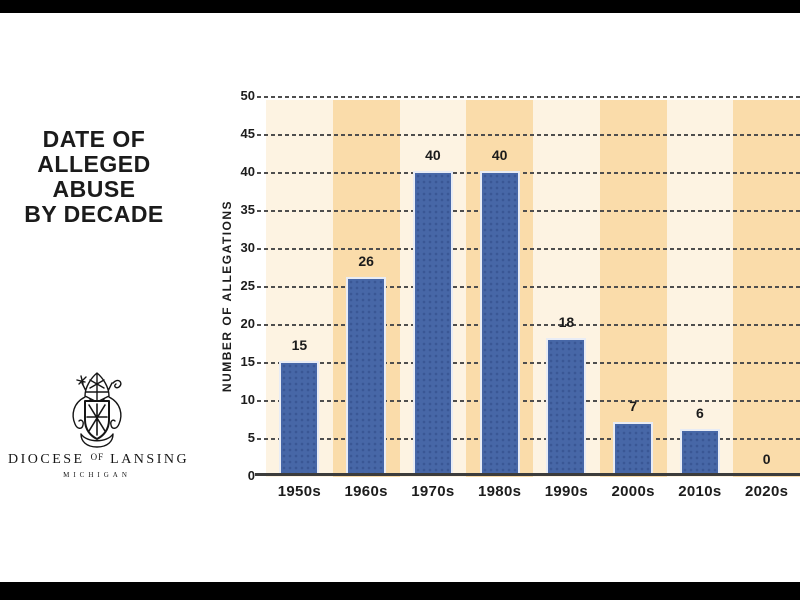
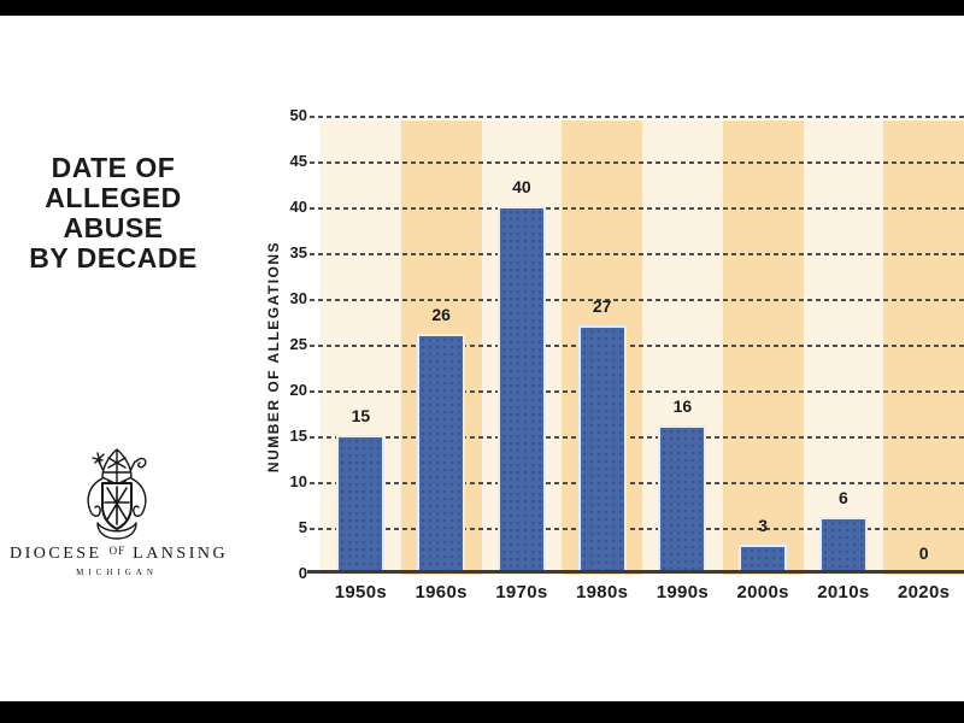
1980s: 40 -> 27
1990s: 18 -> 16
2000s: 7 -> 3
